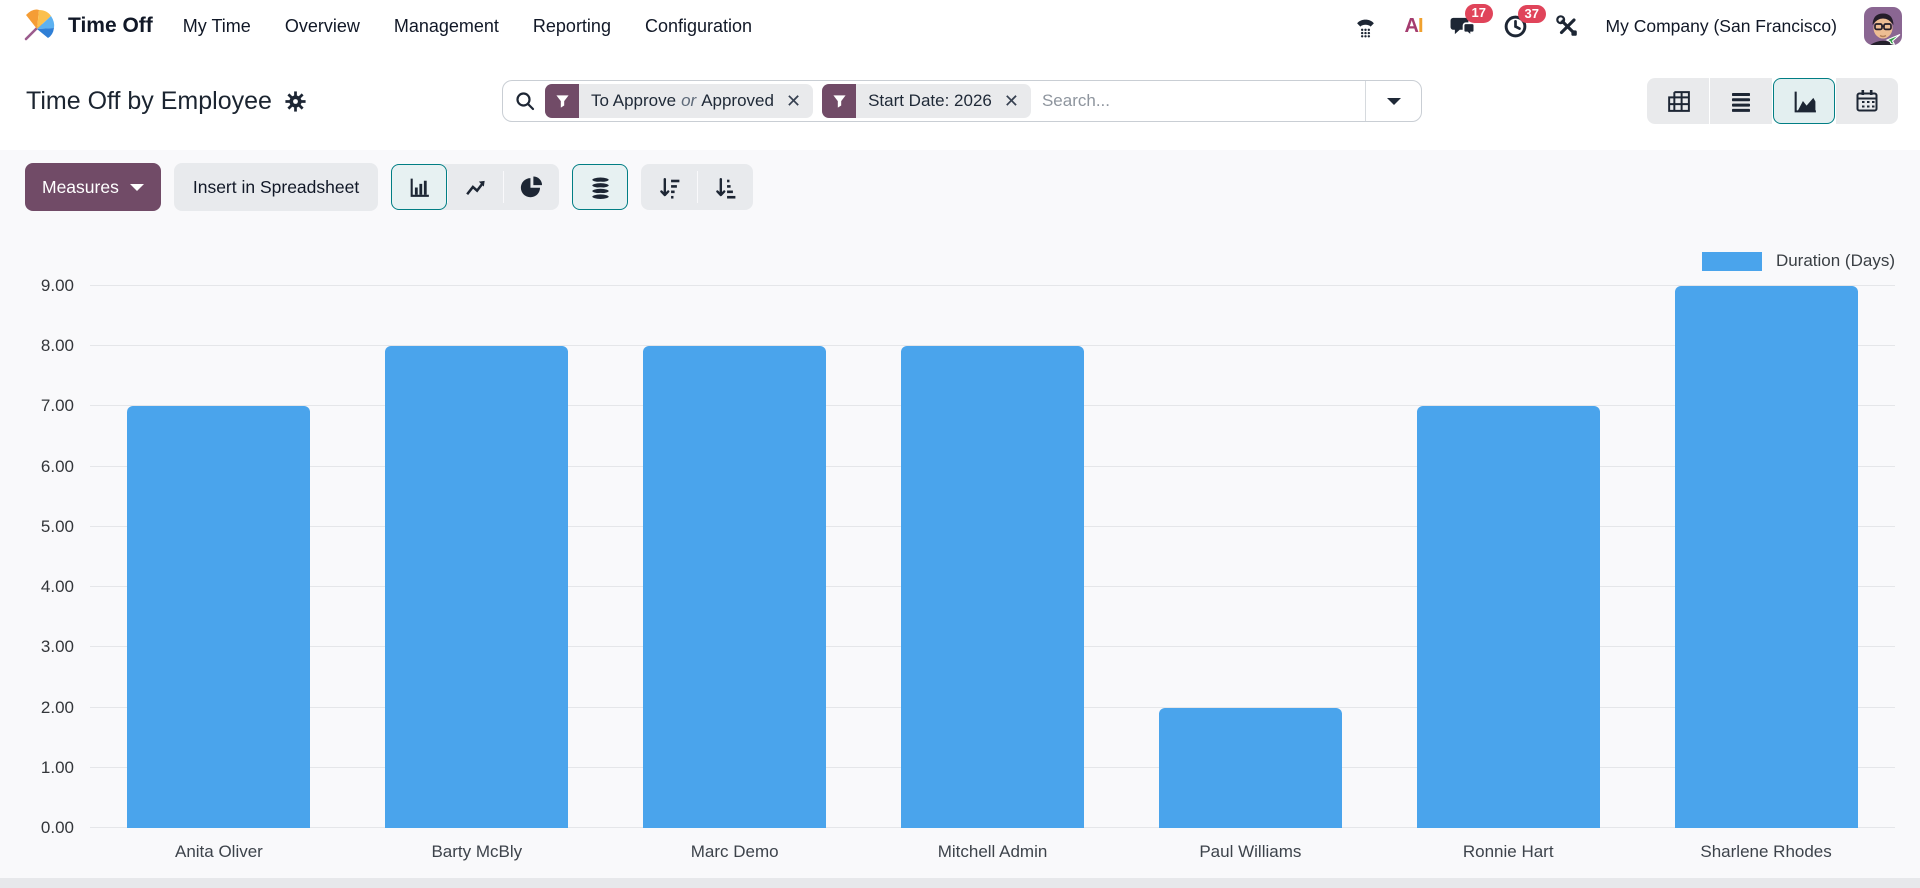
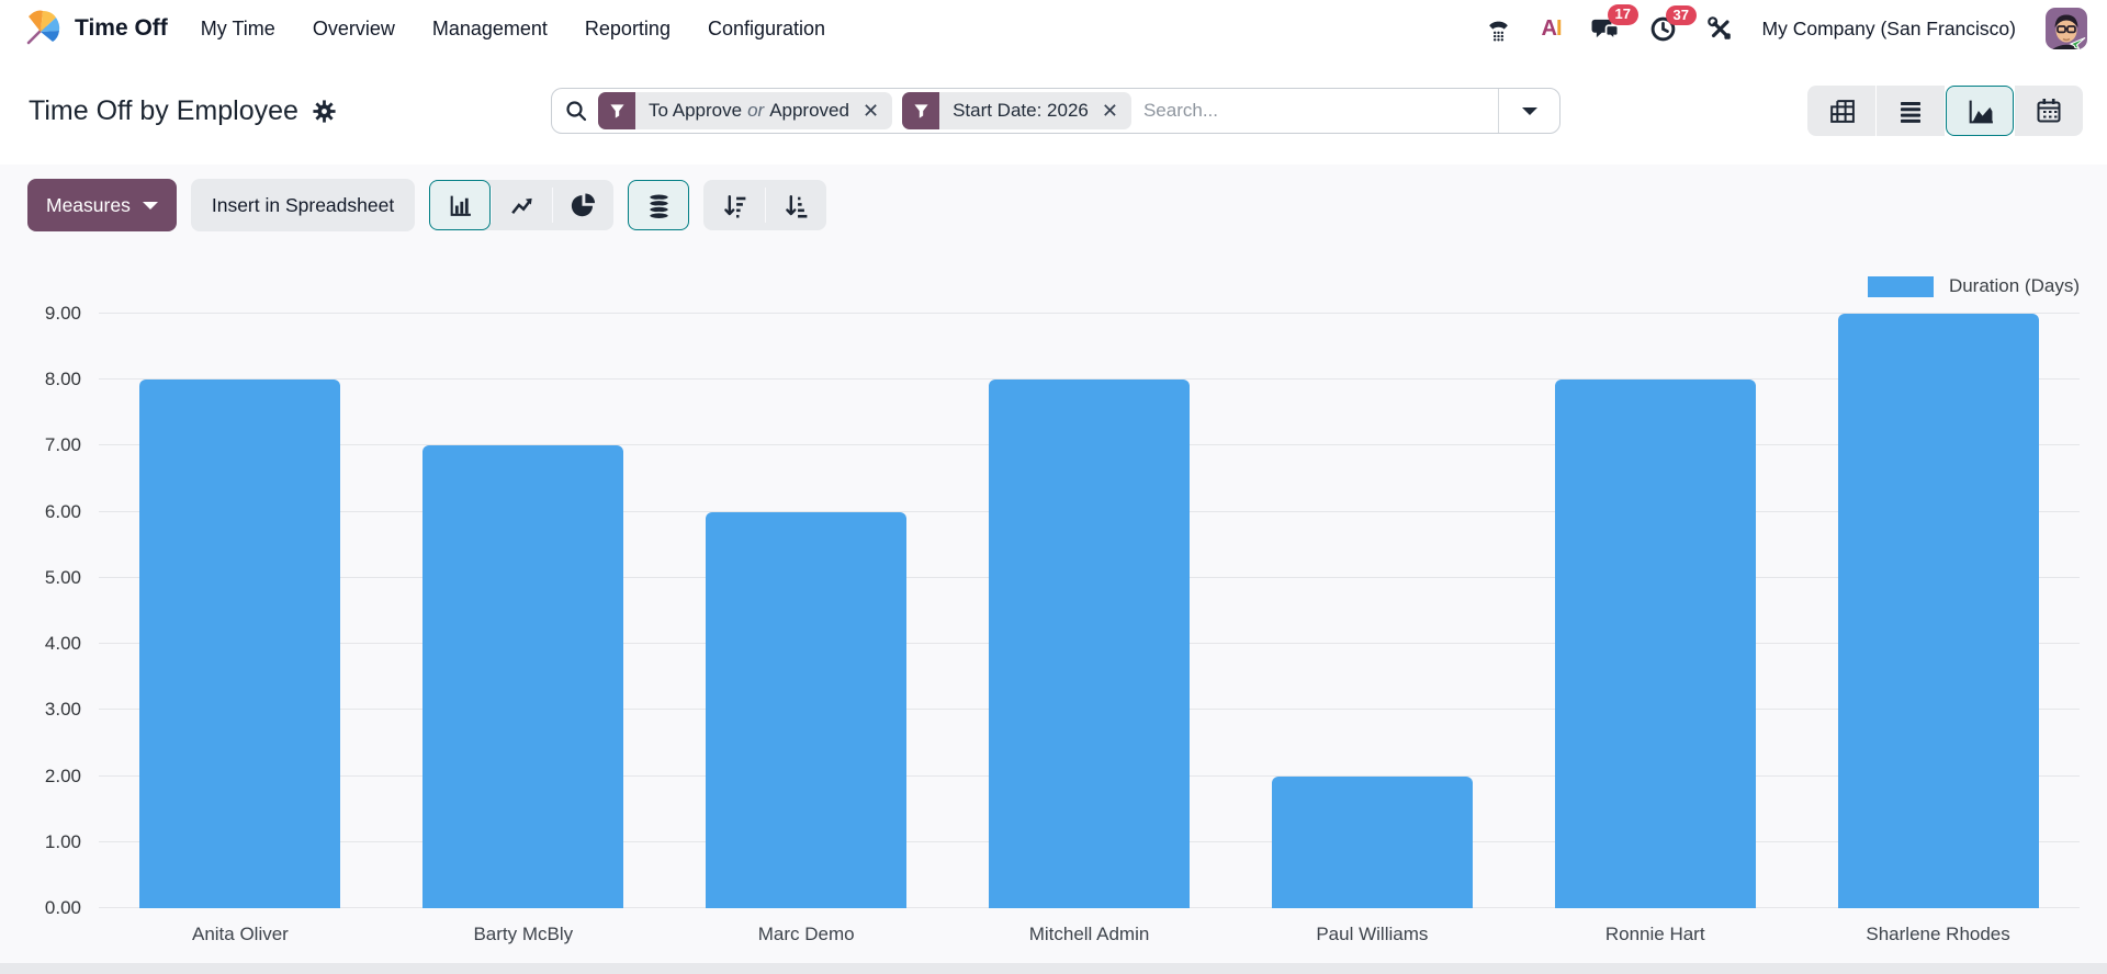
Anita Oliver: 7 -> 8
Barty McBly: 8 -> 7
Marc Demo: 8 -> 6
Ronnie Hart: 7 -> 8
